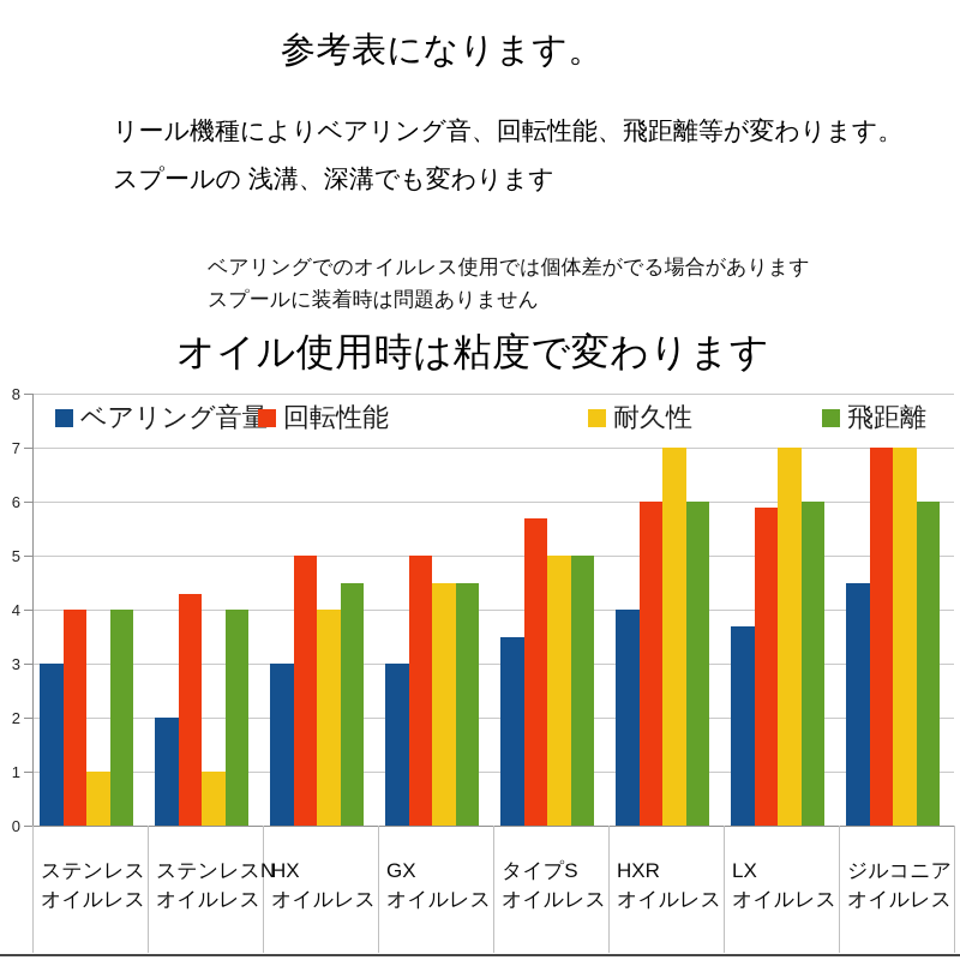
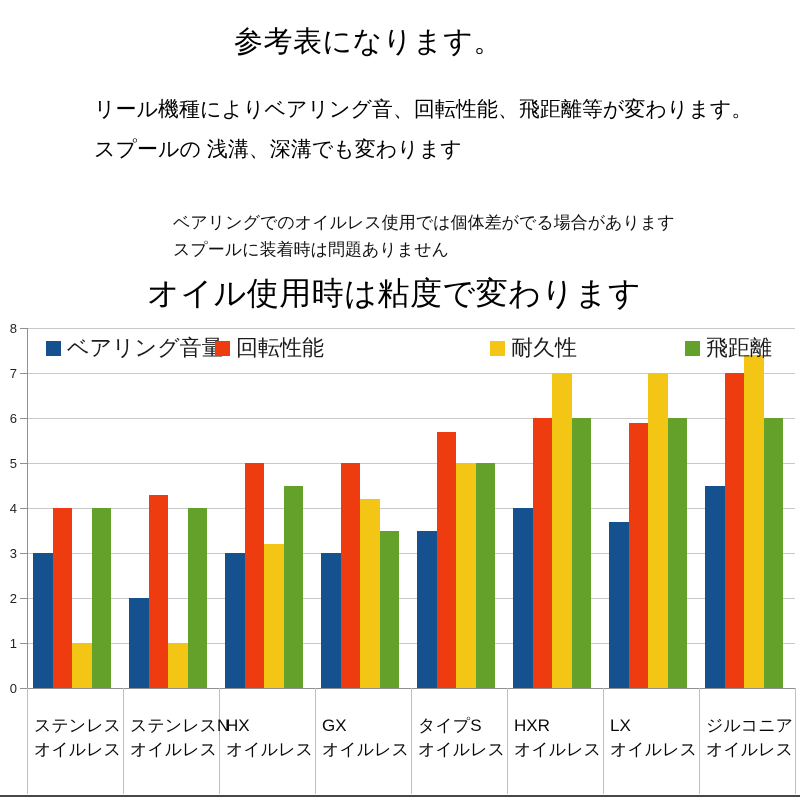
耐久性/HX: 4.0 -> 3.2
耐久性/GX: 4.5 -> 4.2
飛距離/GX: 4.5 -> 3.5
耐久性/ジルコニア: 7.0 -> 7.4
